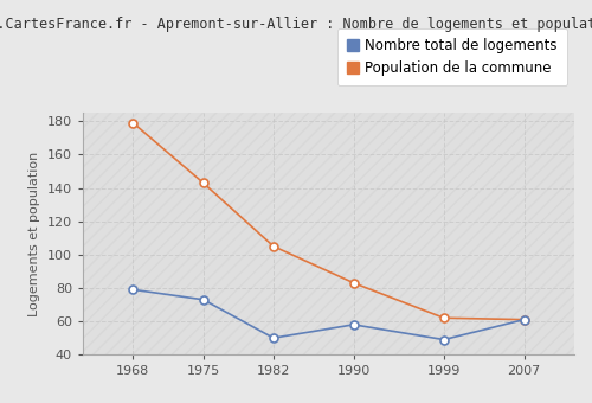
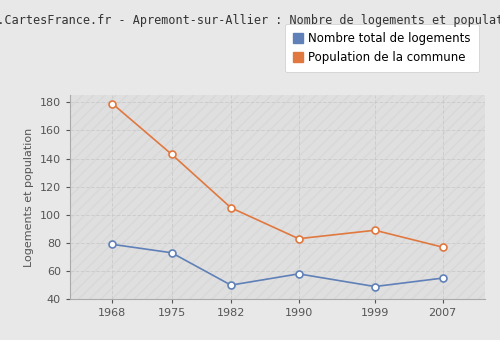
Population de la commune/1999: 62 -> 89
Nombre total de logements/2007: 61 -> 55
Population de la commune/2007: 61 -> 77
